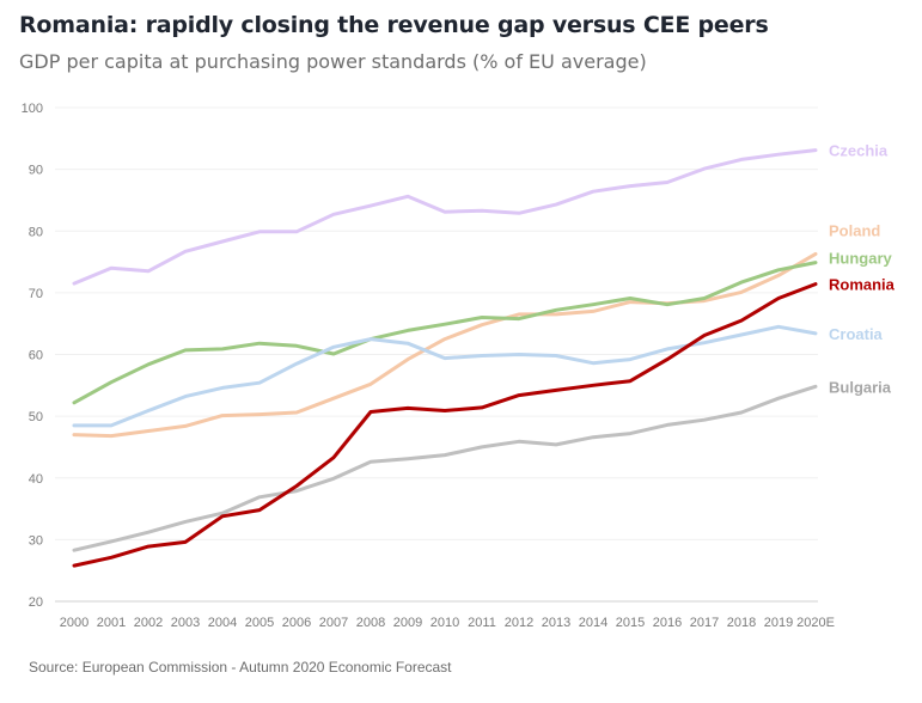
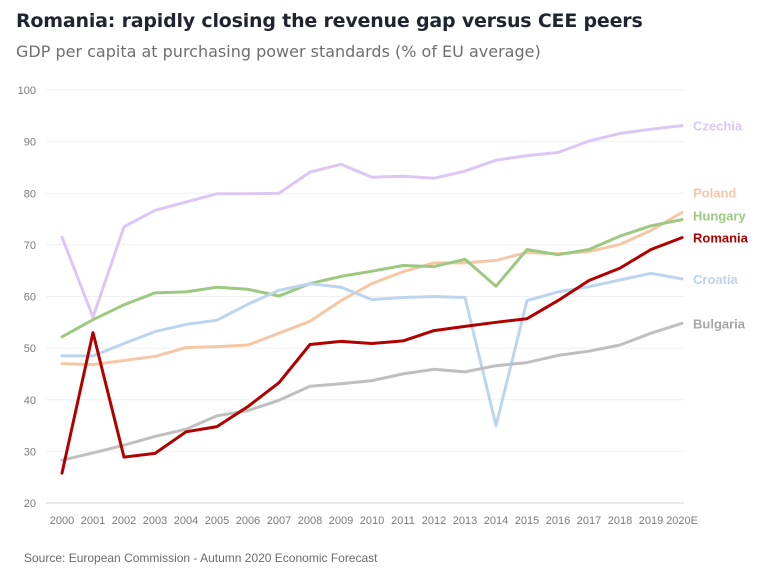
Czechia/2001: 74 -> 56
Romania/2001: 27 -> 53
Czechia/2007: 83 -> 80
Hungary/2014: 68 -> 62
Croatia/2014: 59 -> 35
